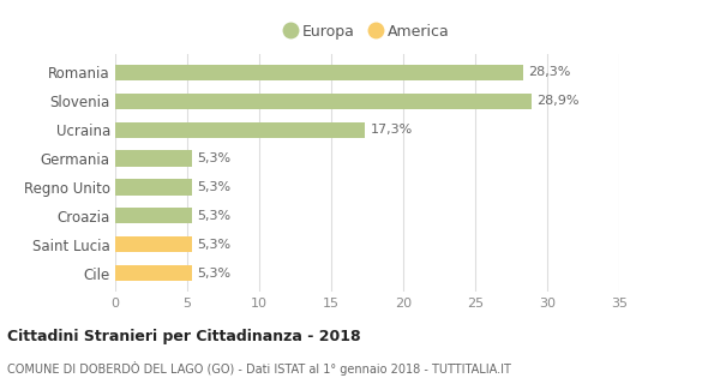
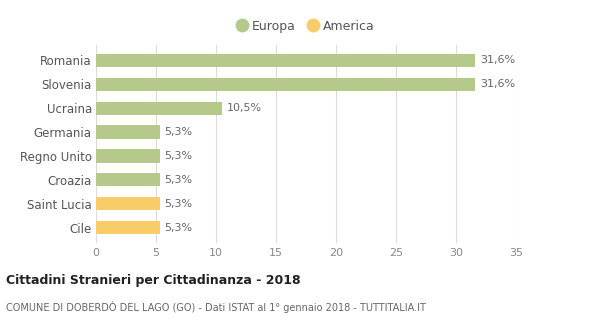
Romania: 28,3% -> 31,6%
Slovenia: 28,9% -> 31,6%
Ucraina: 17,3% -> 10,5%
